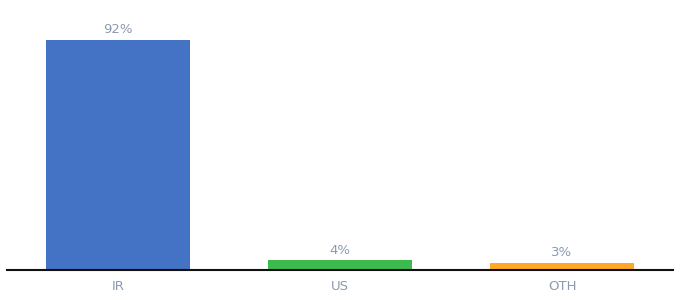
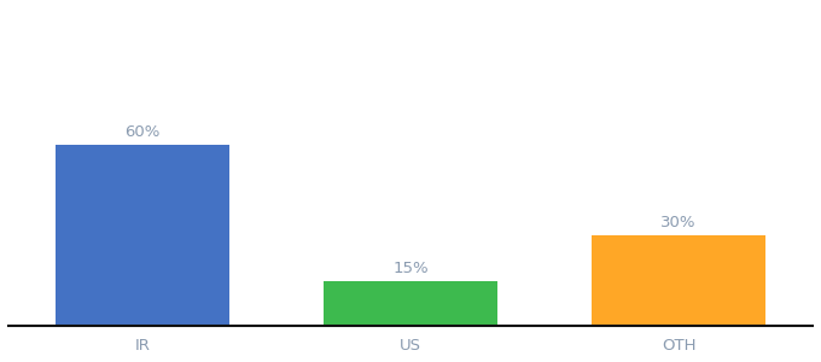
IR: 92% -> 60%
US: 4% -> 15%
OTH: 3% -> 30%
